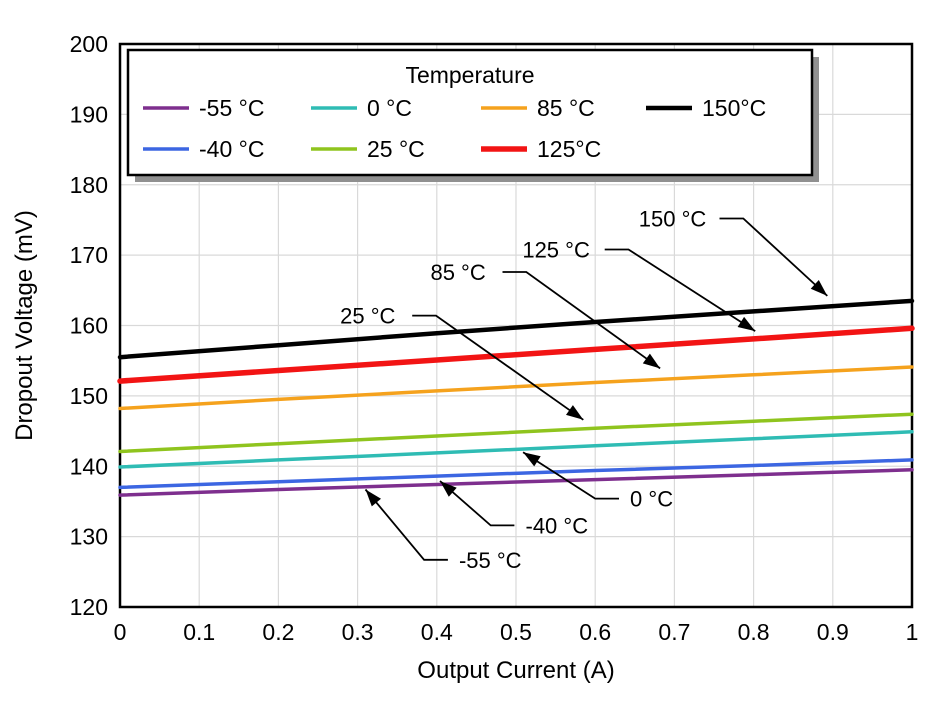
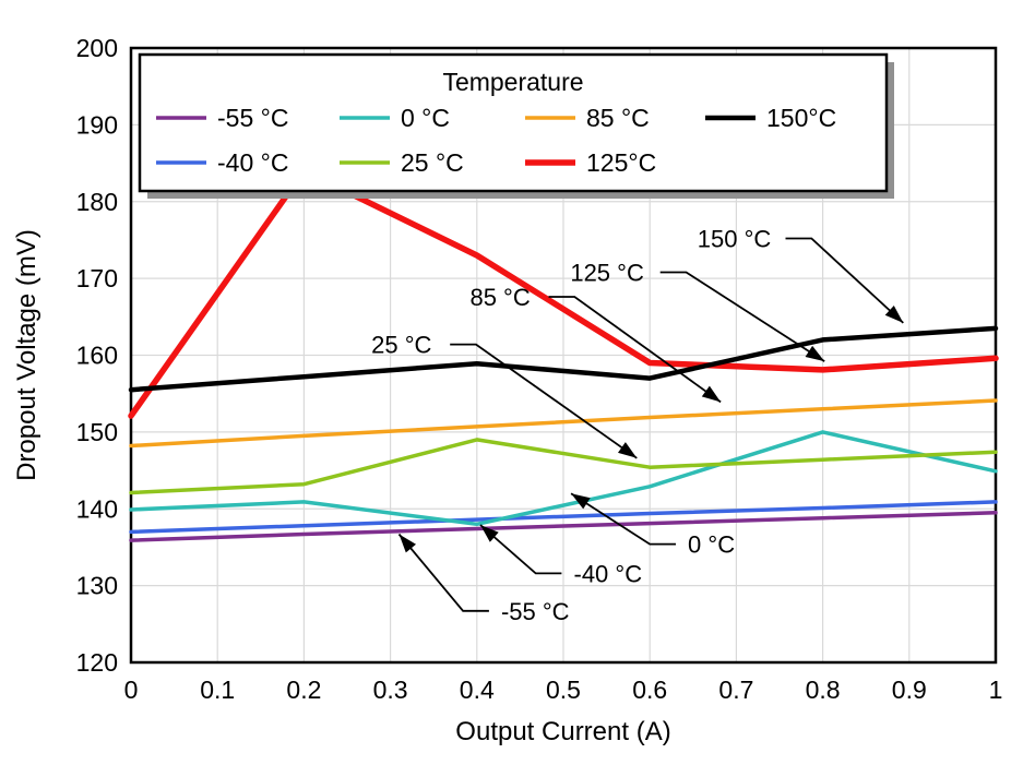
125 °C/0.2: 154 -> 184
0 °C/0.4: 142 -> 138
25 °C/0.4: 144 -> 149
125 °C/0.4: 155 -> 173
125 °C/0.6: 157 -> 159
150 °C/0.6: 160 -> 157
0 °C/0.8: 144 -> 150
